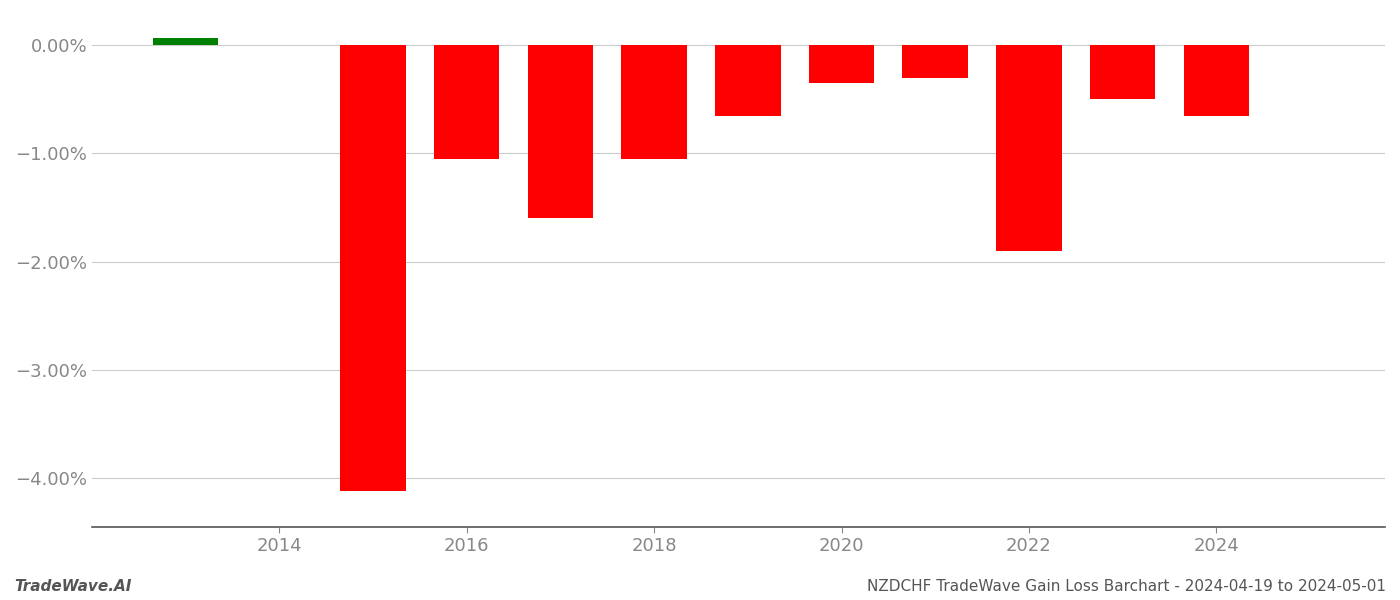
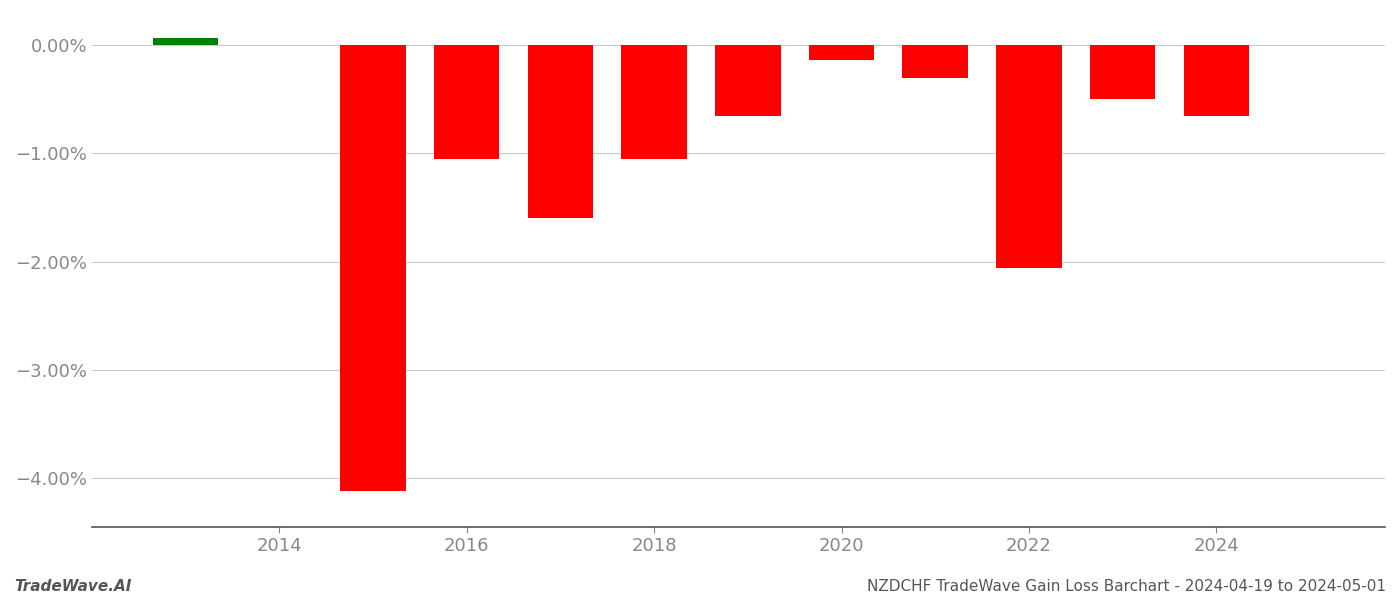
2020: -0.35% -> -0.14%
2022: -1.90% -> -2.06%
